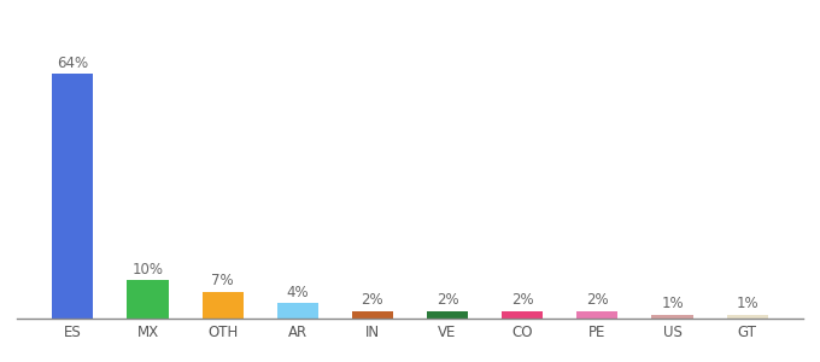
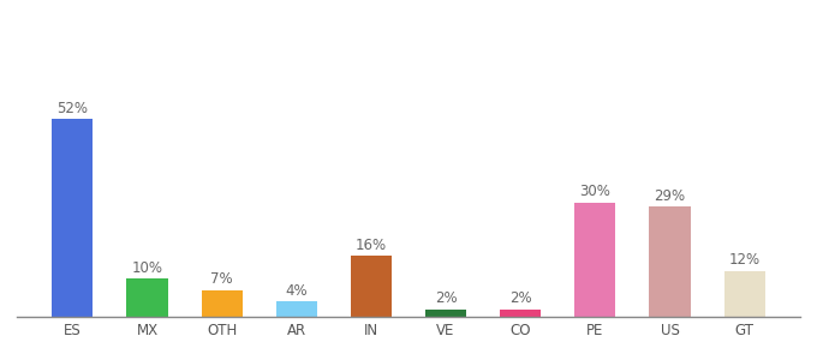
ES: 64% -> 52%
IN: 2% -> 16%
PE: 2% -> 30%
US: 1% -> 29%
GT: 1% -> 12%
